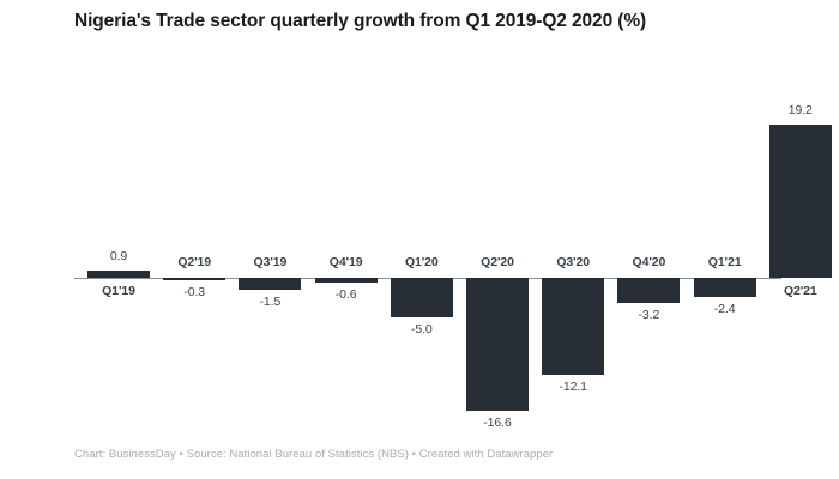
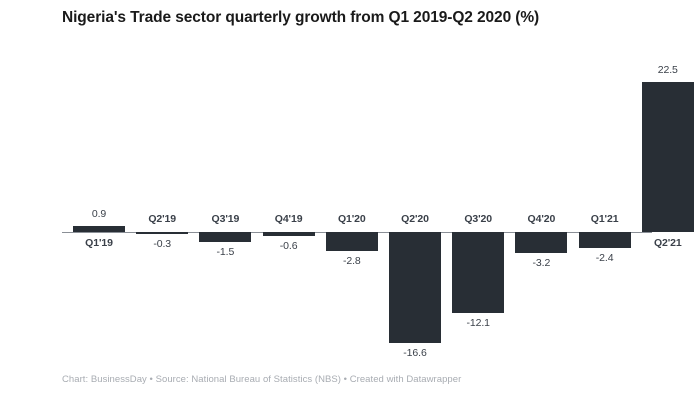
Q1'20: -5.0 -> -2.8
Q2'21: 19.2 -> 22.5
